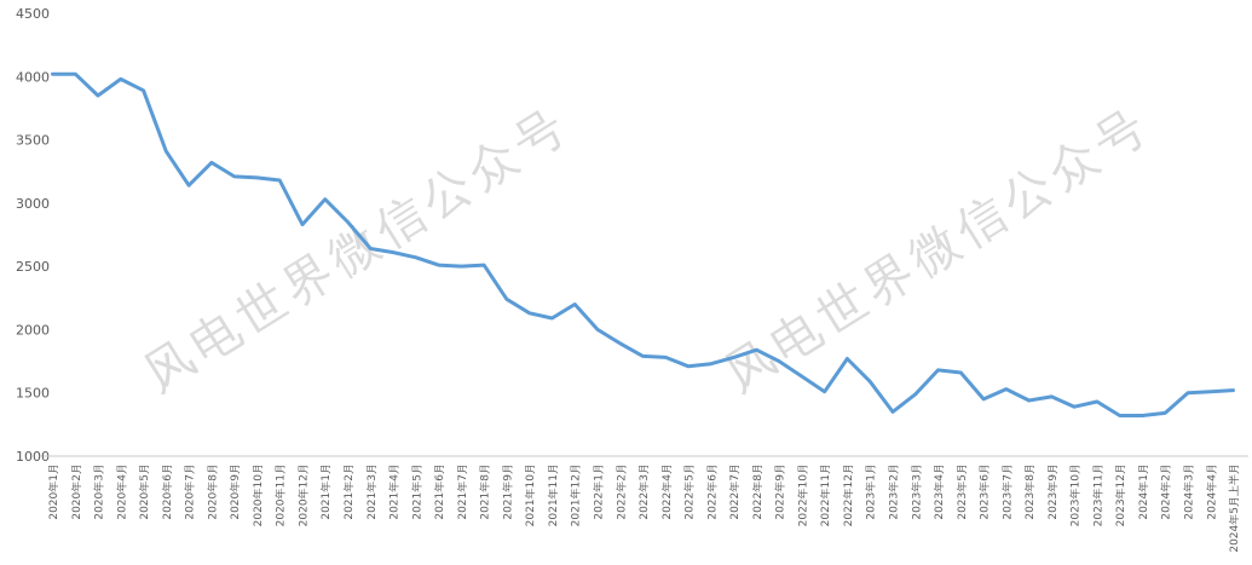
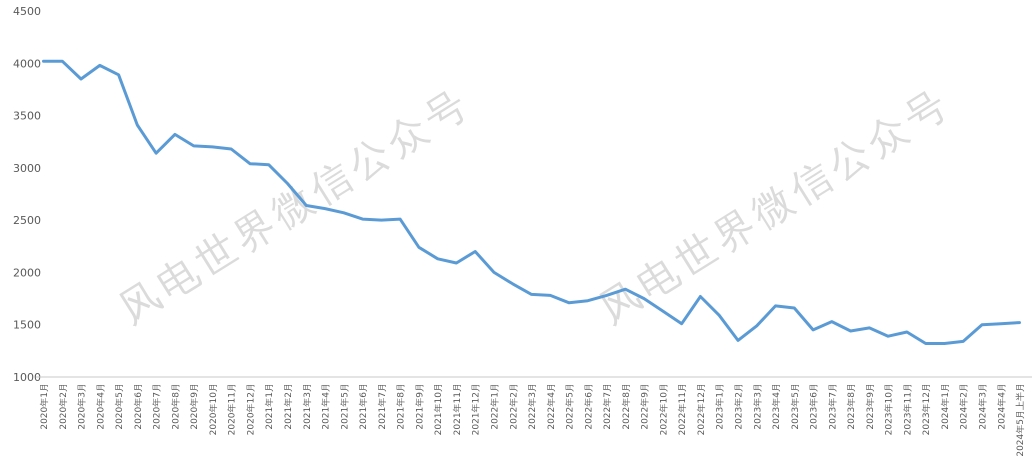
2020年12月: 2830 -> 3040
